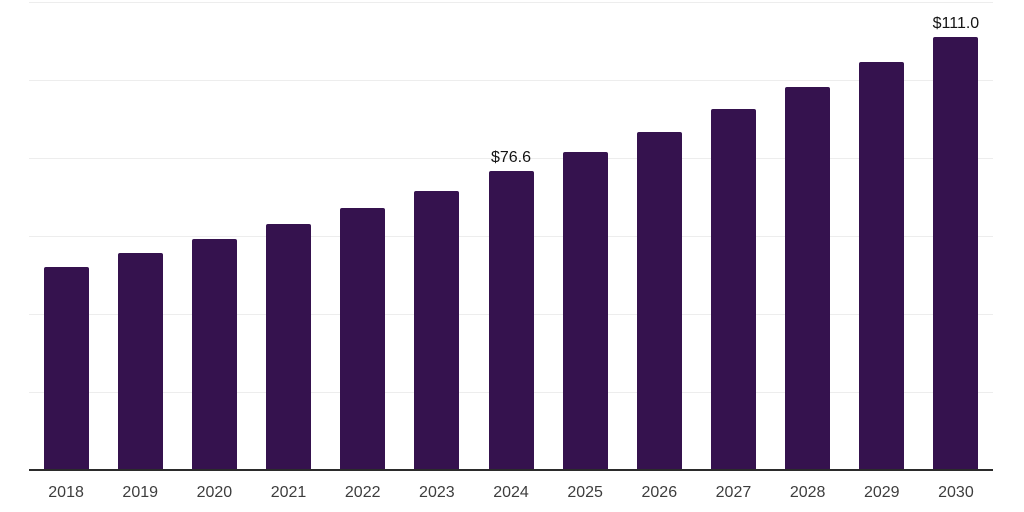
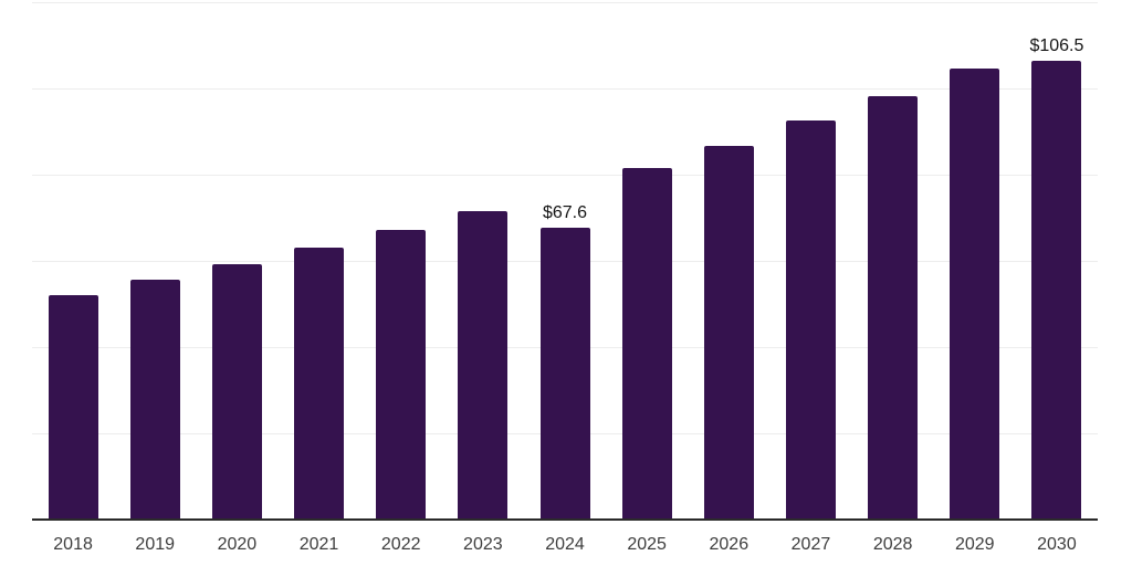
2024: $76.6 -> $67.6
2030: $111.0 -> $106.5
